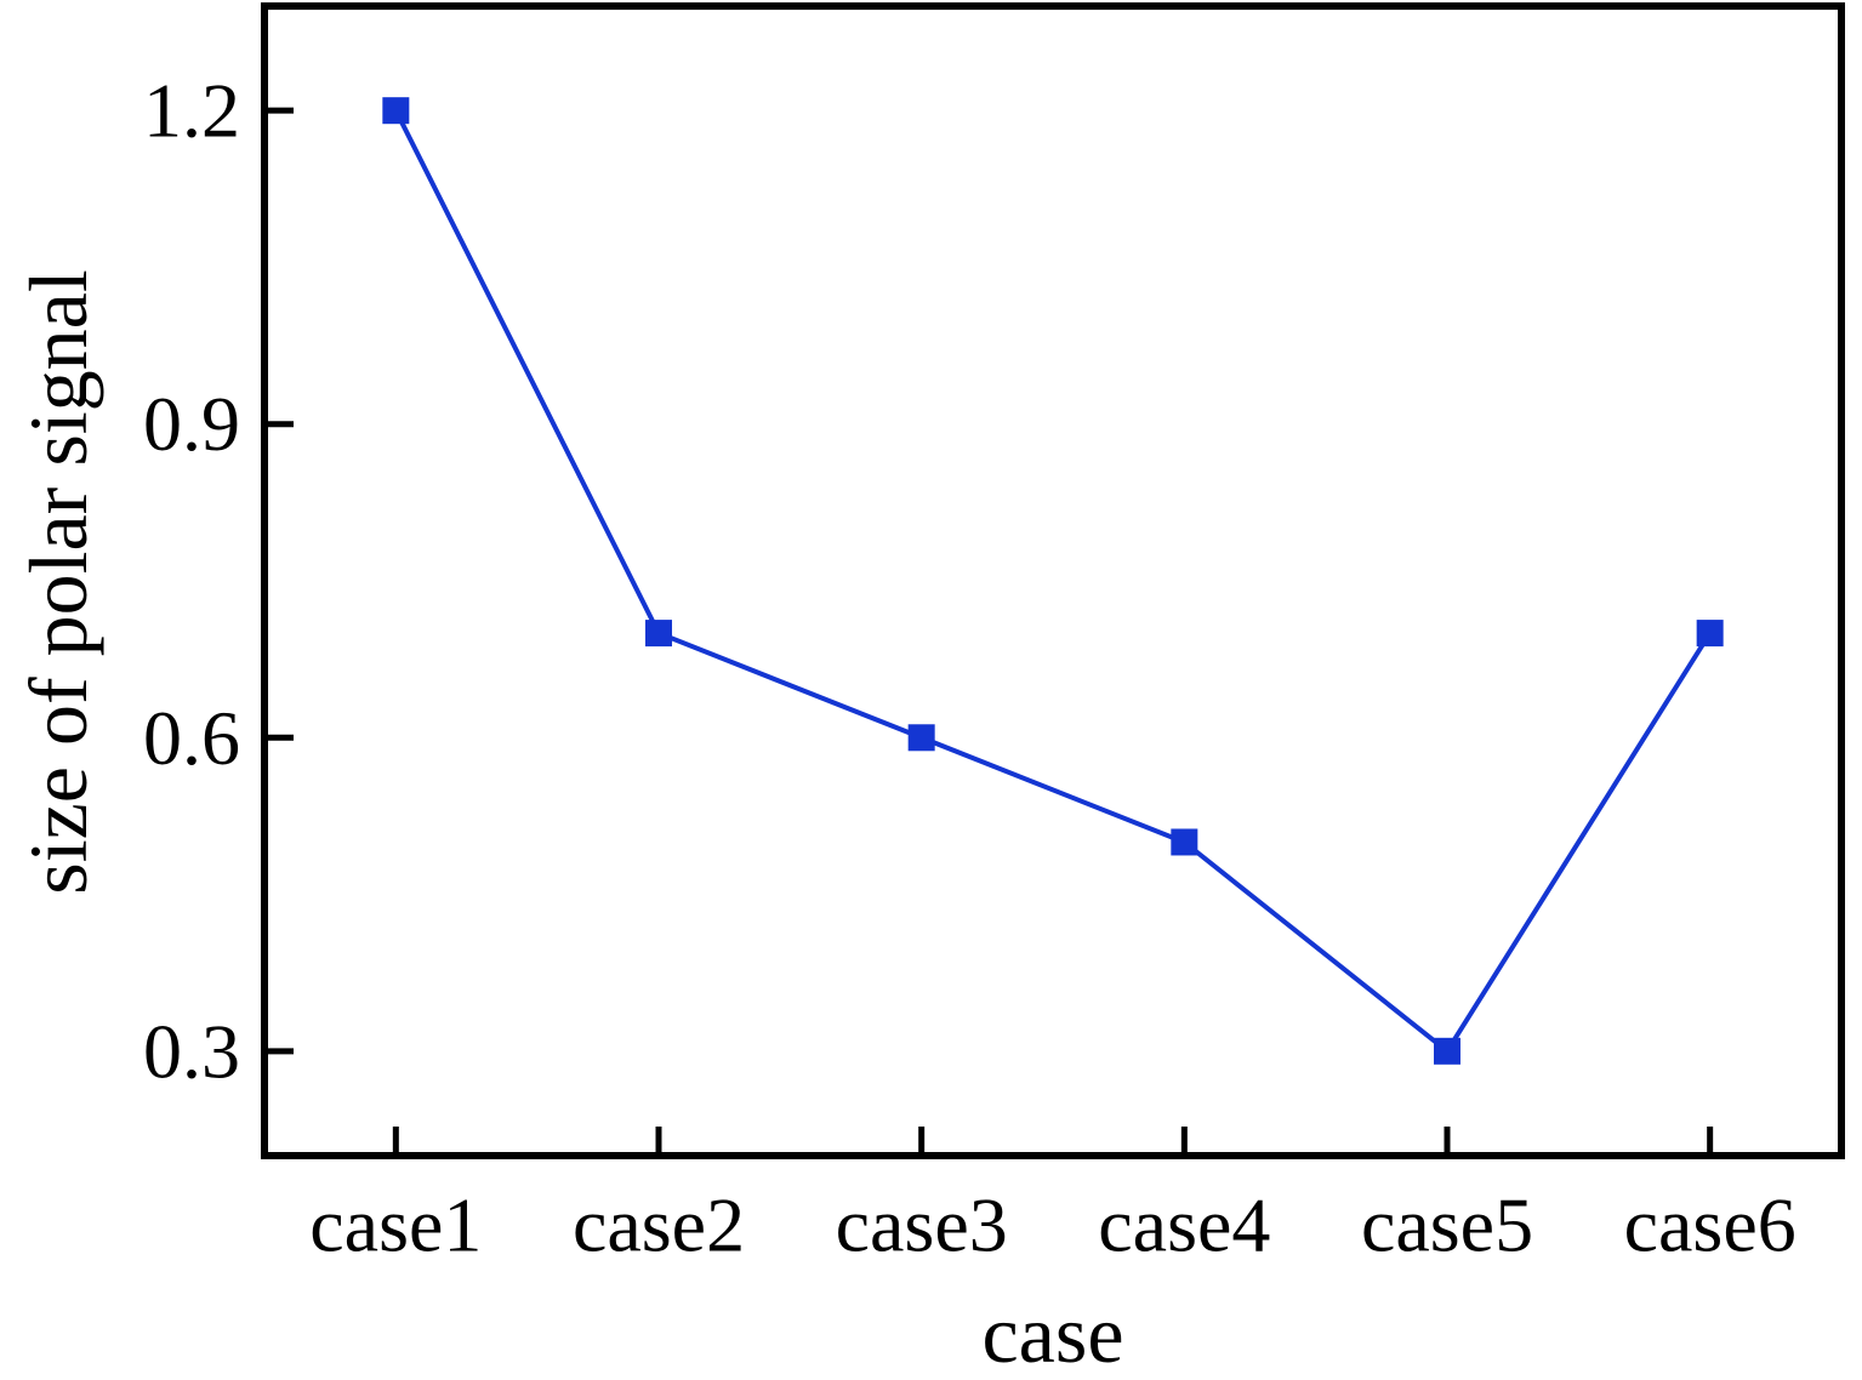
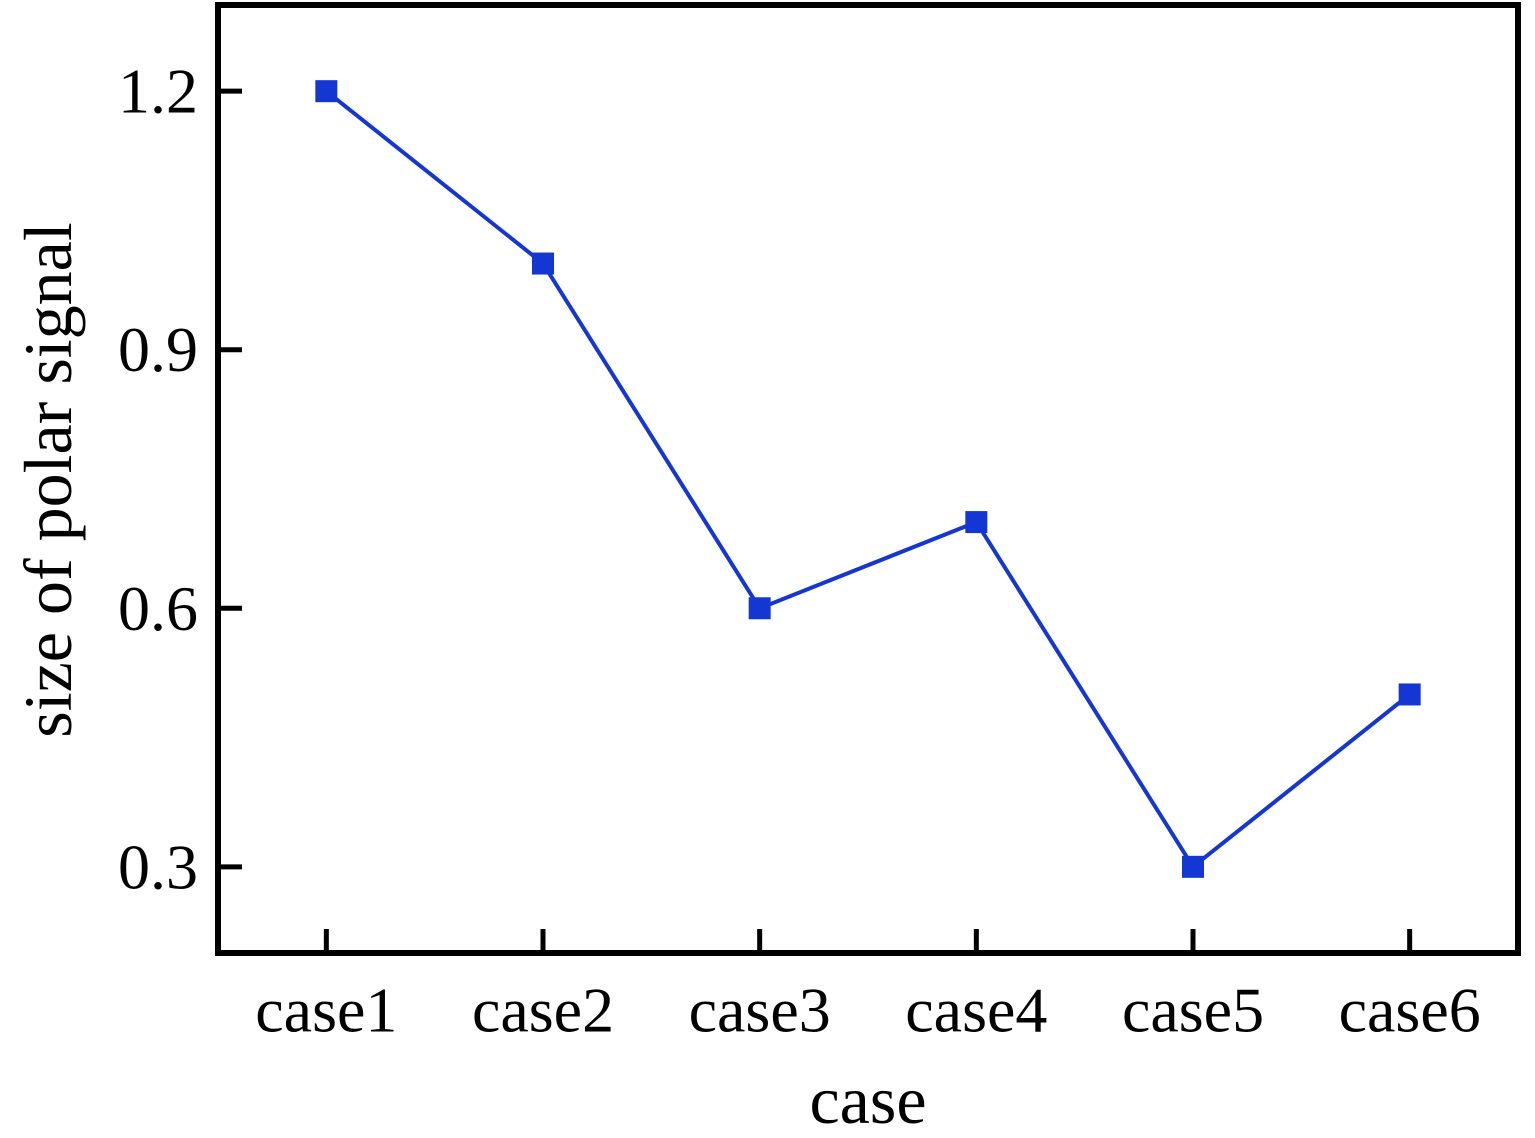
case2: 0.7 -> 1.0
case4: 0.5 -> 0.7
case6: 0.7 -> 0.5
